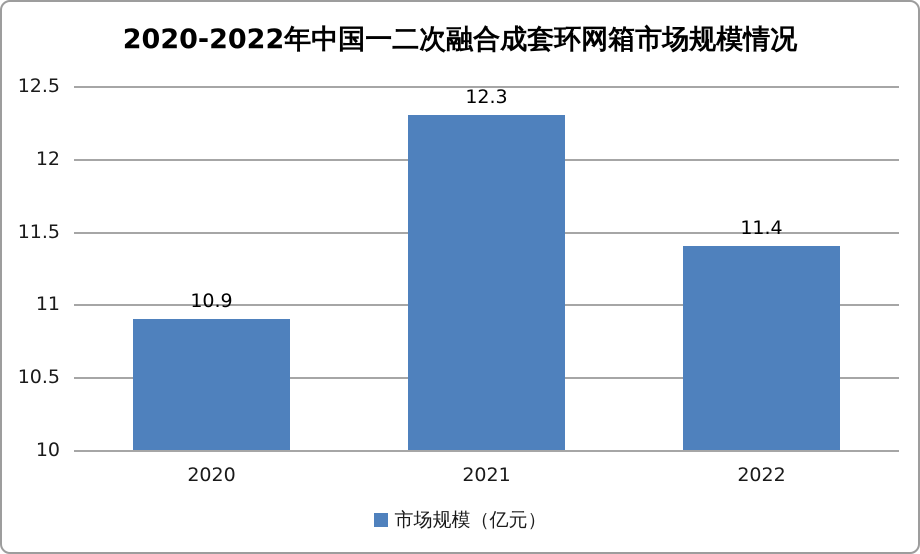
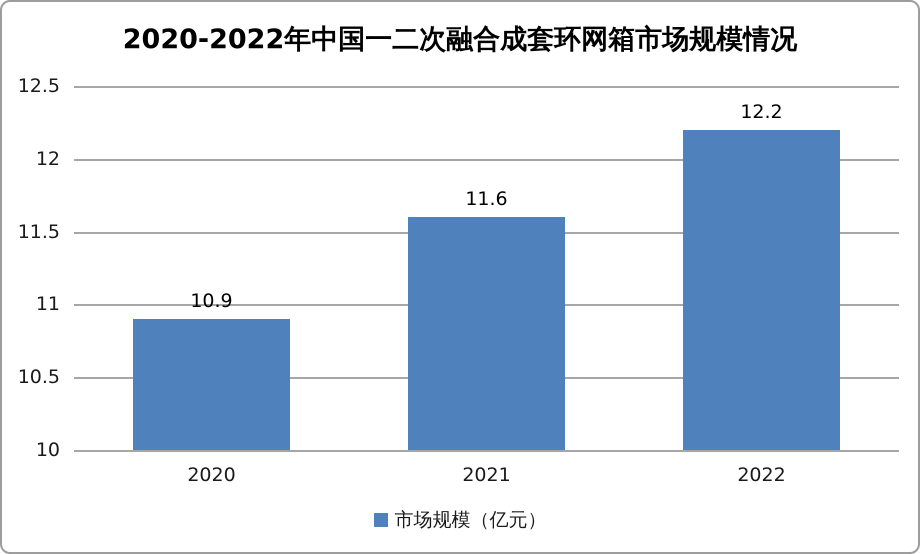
2021: 12.3 -> 11.6
2022: 11.4 -> 12.2
